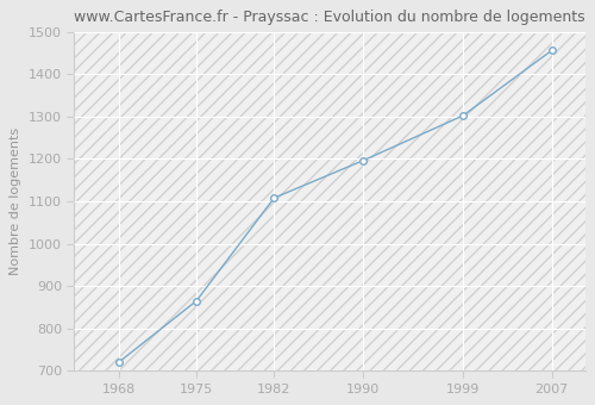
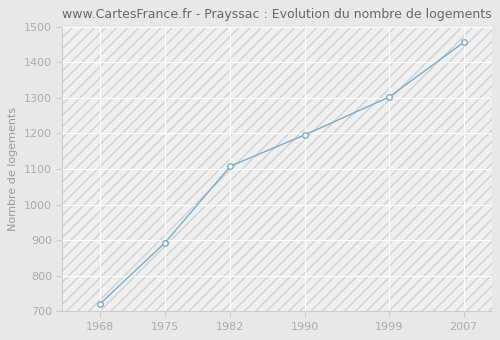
1975: 865 -> 893
